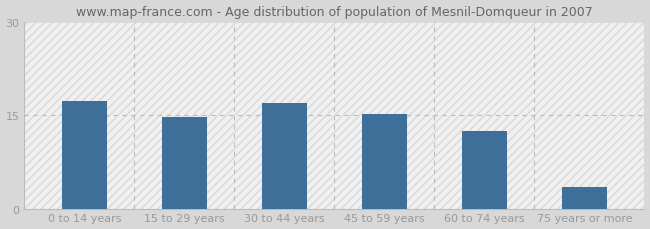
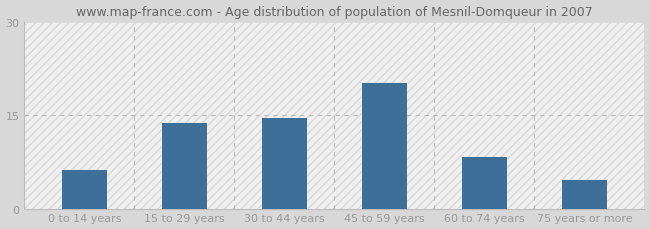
0 to 14 years: 17.3 -> 6.2
15 to 29 years: 14.7 -> 13.8
30 to 44 years: 17.0 -> 14.6
45 to 59 years: 15.1 -> 20.2
60 to 74 years: 12.5 -> 8.2
75 years or more: 3.5 -> 4.6
